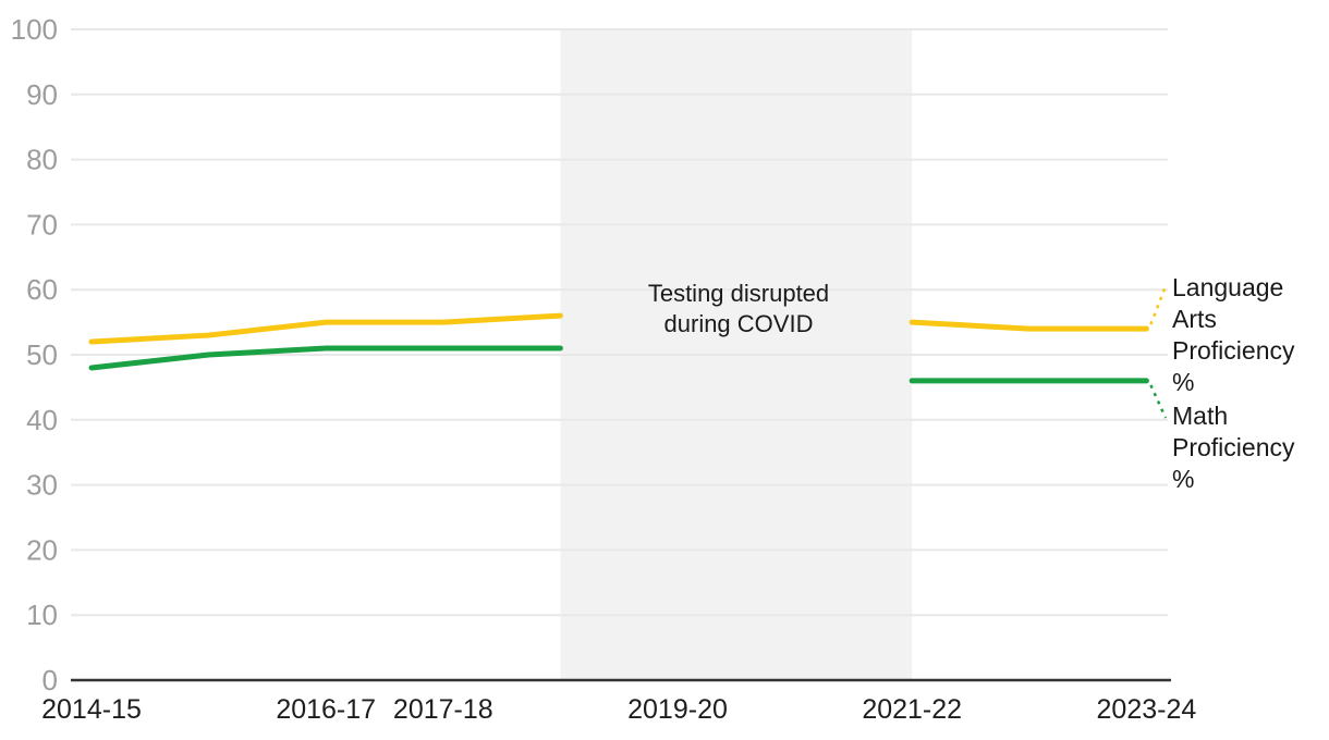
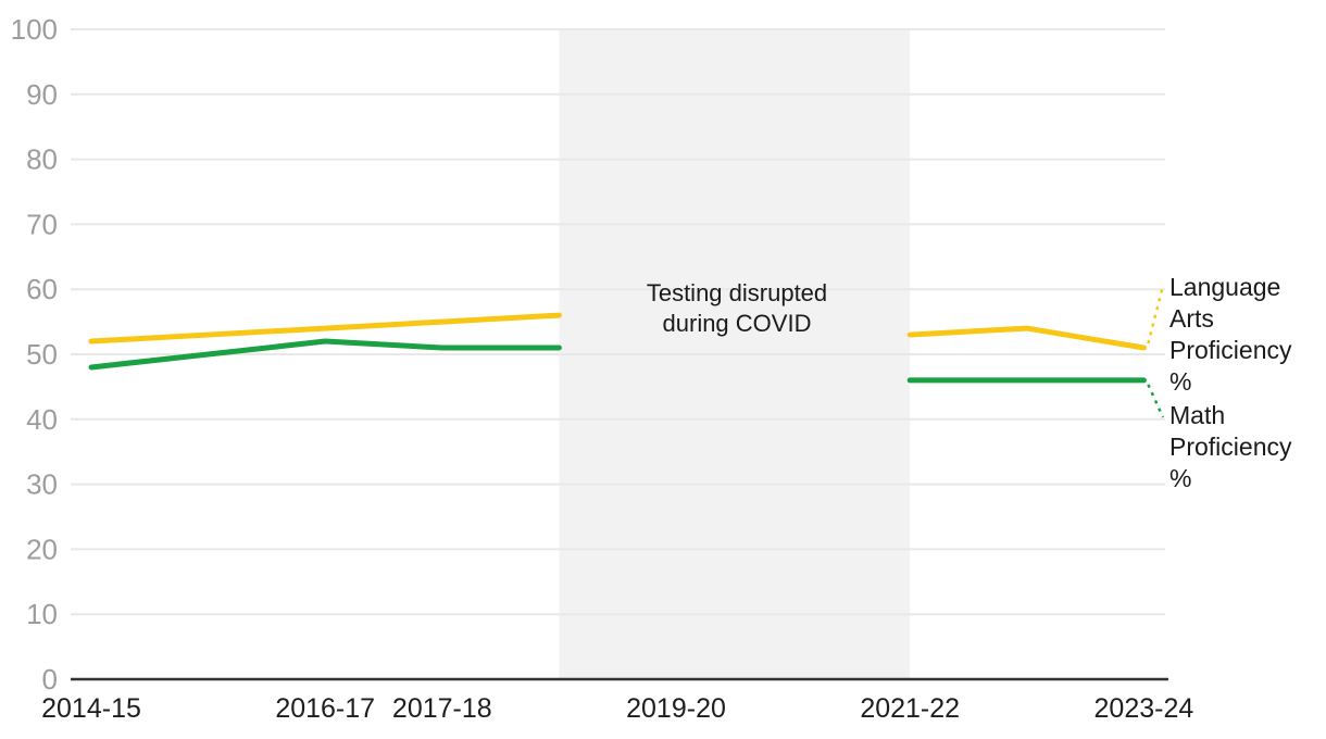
Language Arts Proficiency %/2016-17: 55 -> 54
Math Proficiency %/2016-17: 51 -> 52
Language Arts Proficiency %/2021-22: 55 -> 53
Language Arts Proficiency %/2023-24: 54 -> 51
